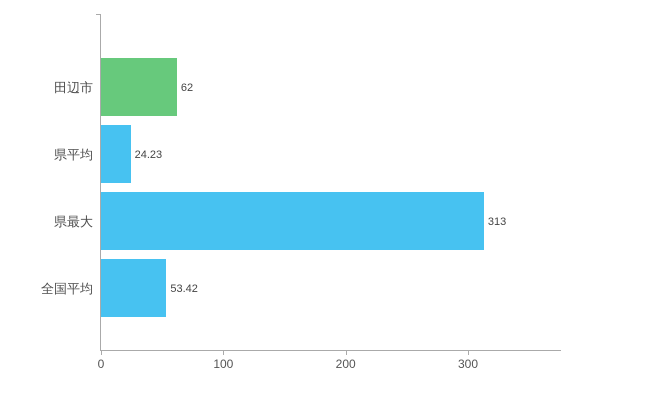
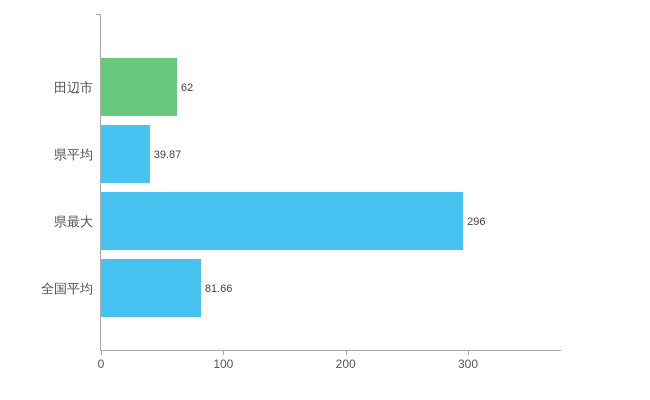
県平均: 24.23 -> 39.87
県最大: 313 -> 296
全国平均: 53.42 -> 81.66
